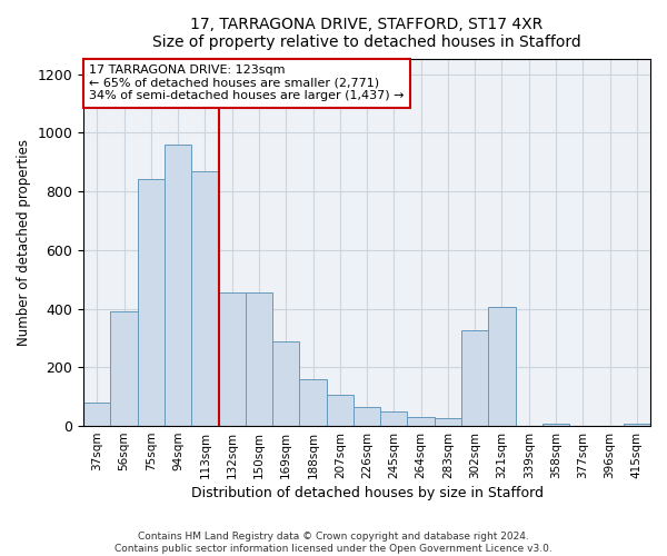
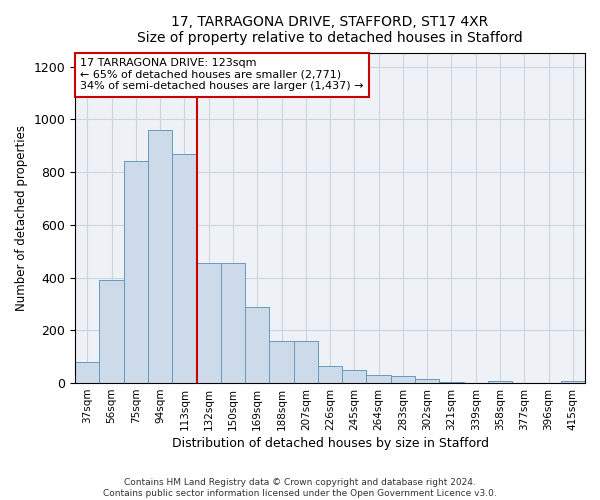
207sqm: 105 -> 160
302sqm: 325 -> 15
321sqm: 405 -> 5
